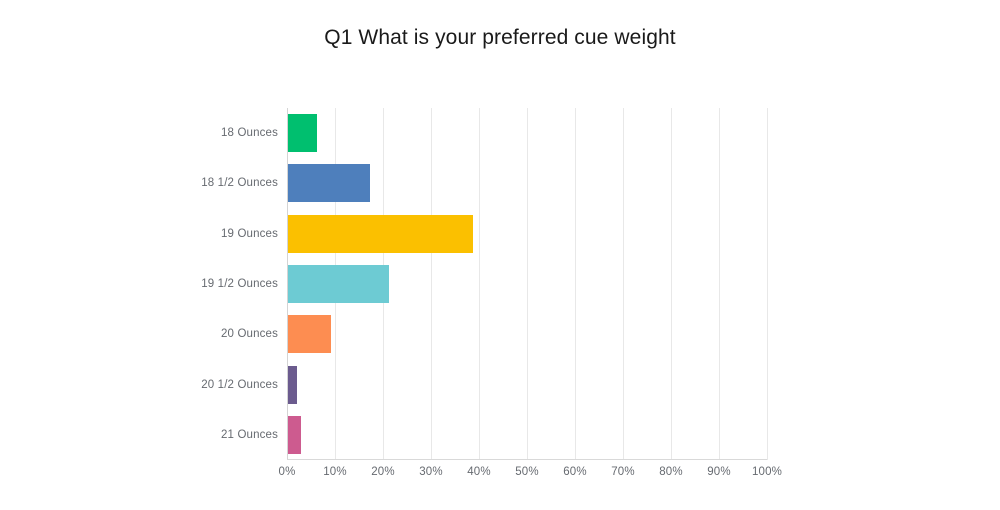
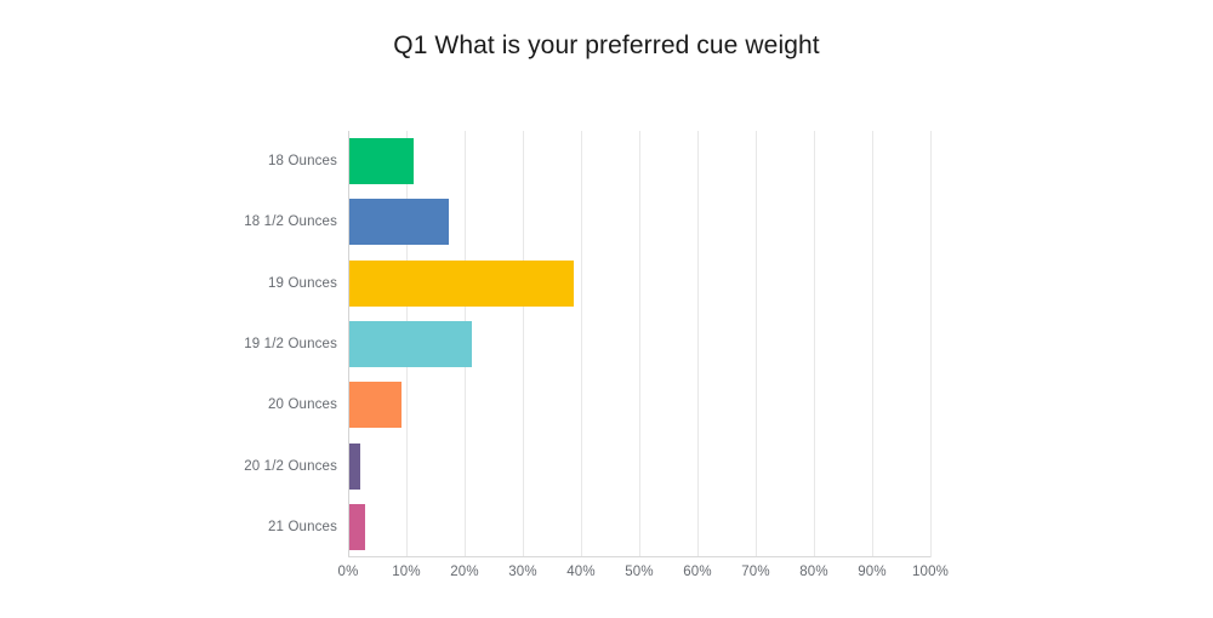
18 Ounces: 6% -> 11%
